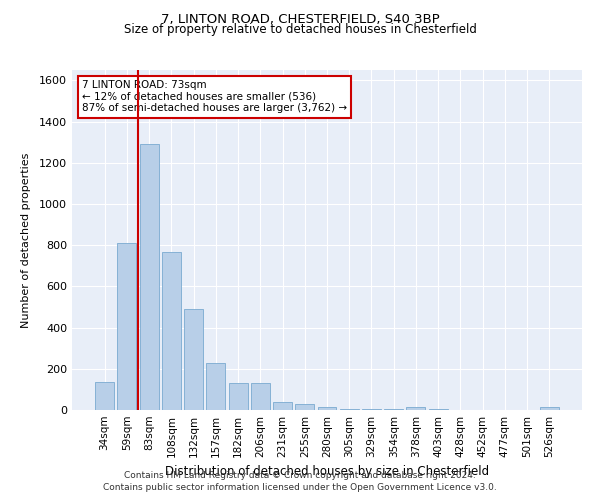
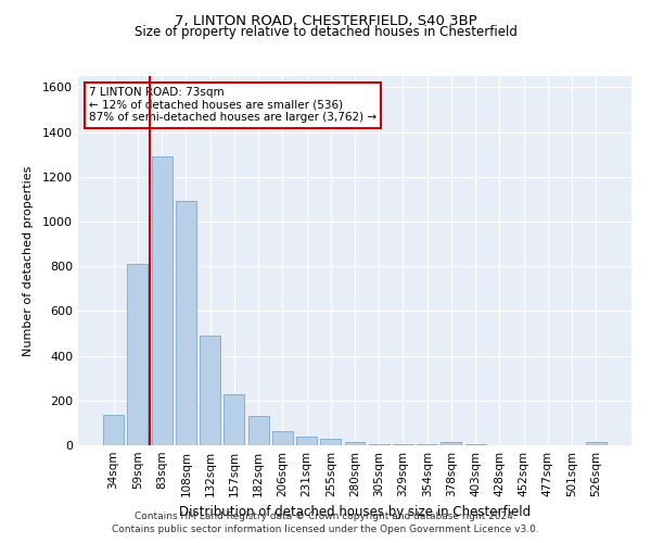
108sqm: 765 -> 1090
206sqm: 130 -> 65
